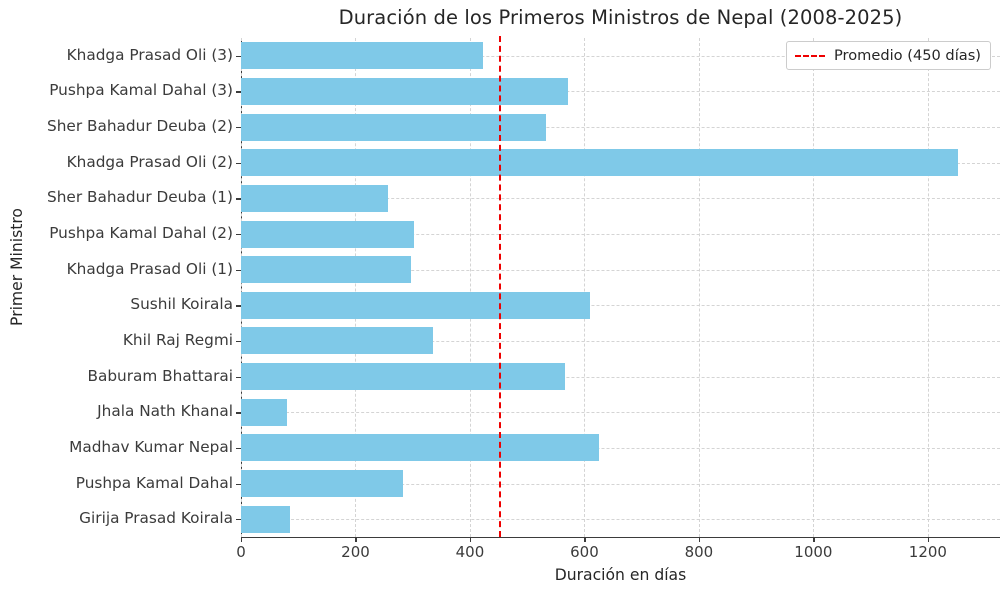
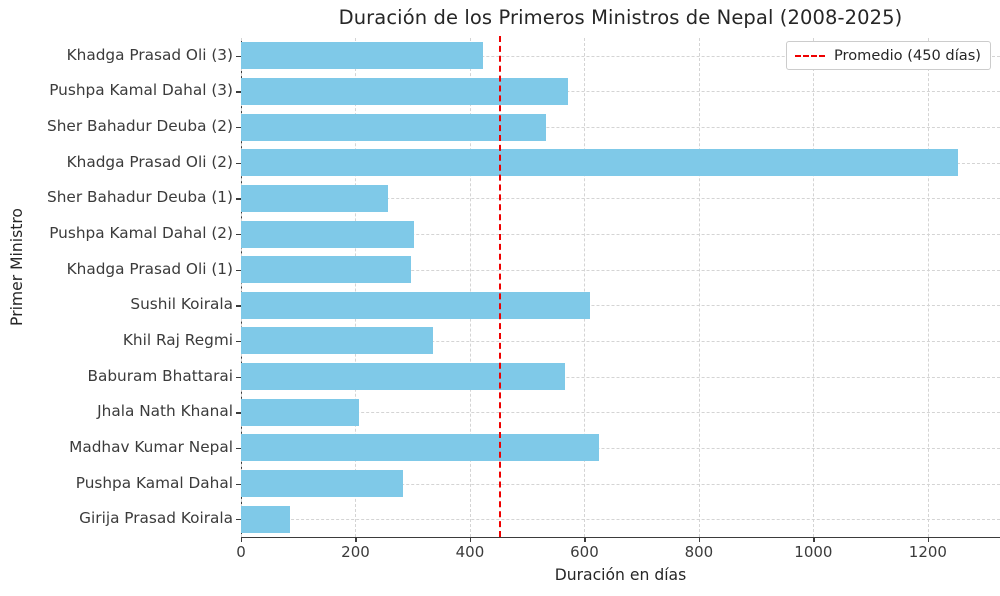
Jhala Nath Khanal: 80 -> 210
